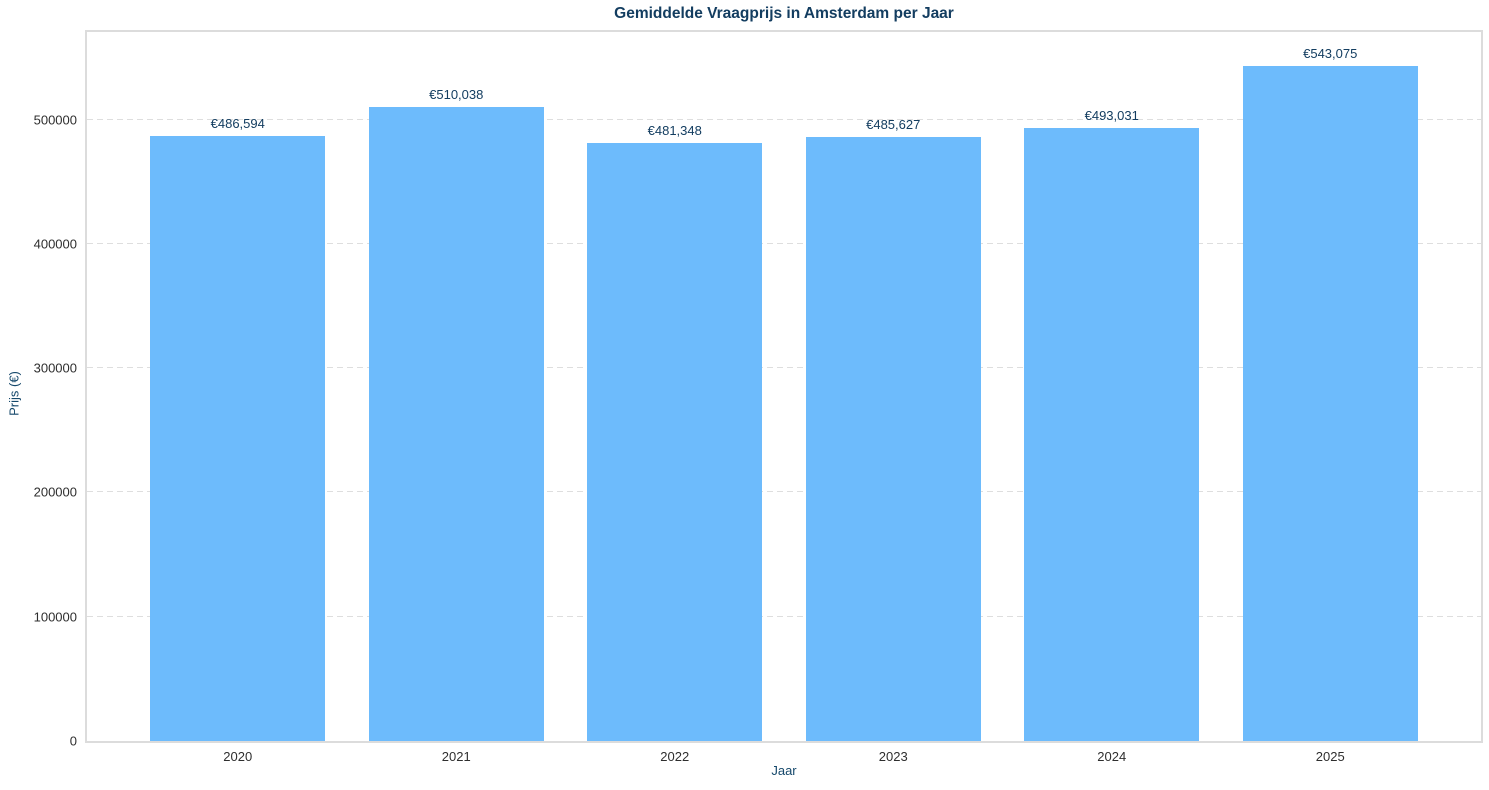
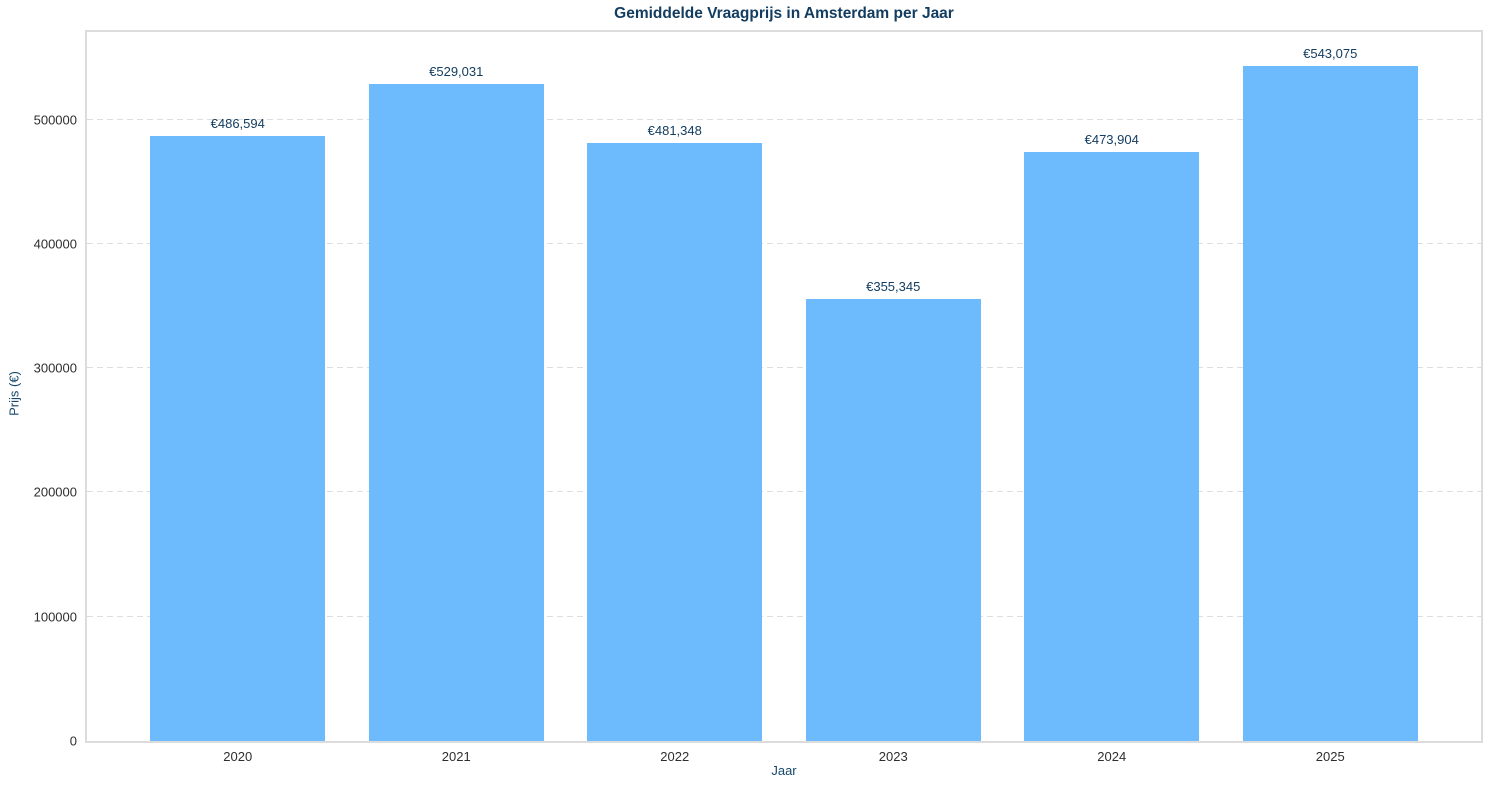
2021: €510,038 -> €529,031
2023: €485,627 -> €355,345
2024: €493,031 -> €473,904
